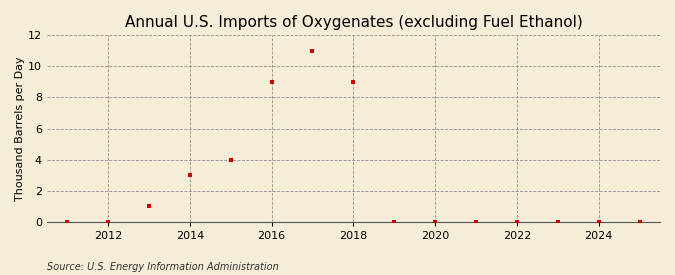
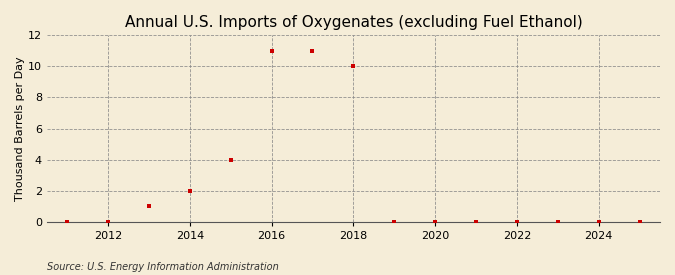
2014: 3 -> 2
2016: 9 -> 11
2018: 9 -> 10
